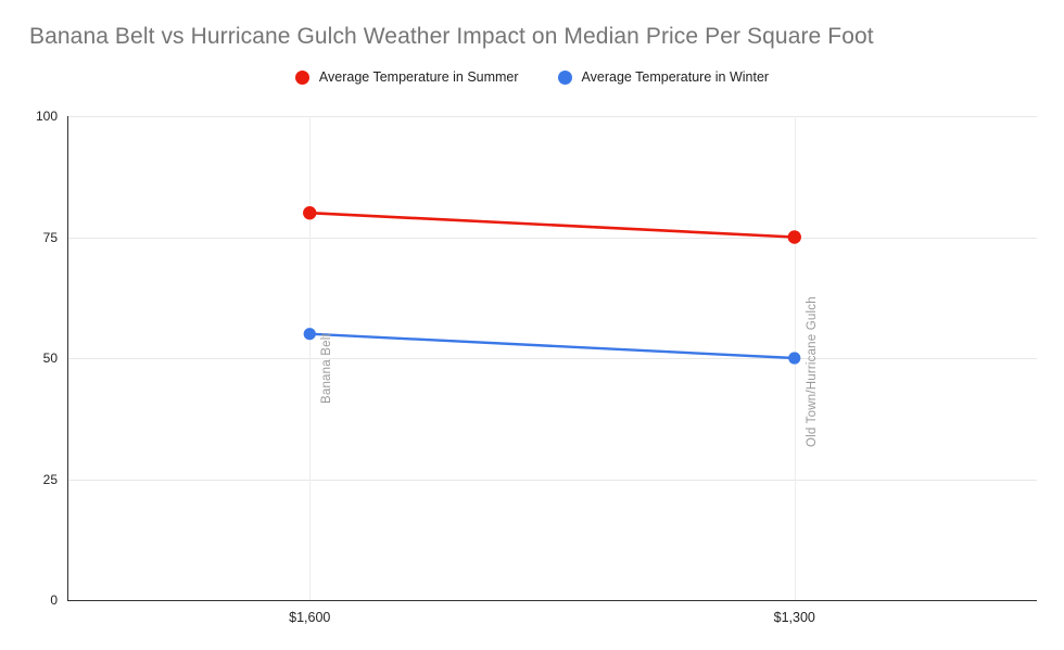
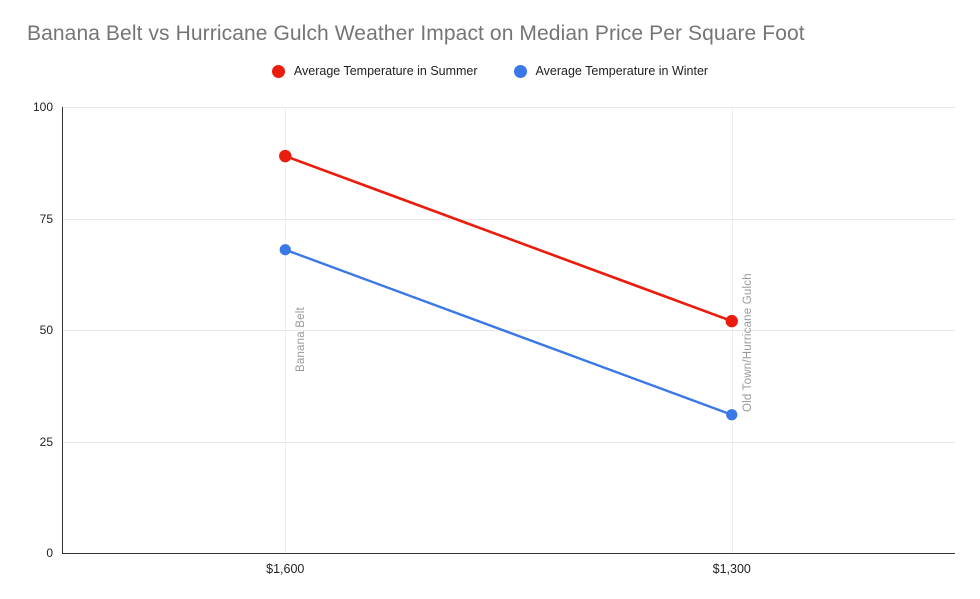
Average Temperature in Summer/$1,600: 80 -> 89
Average Temperature in Winter/$1,600: 55 -> 68
Average Temperature in Summer/$1,300: 75 -> 52
Average Temperature in Winter/$1,300: 50 -> 31
